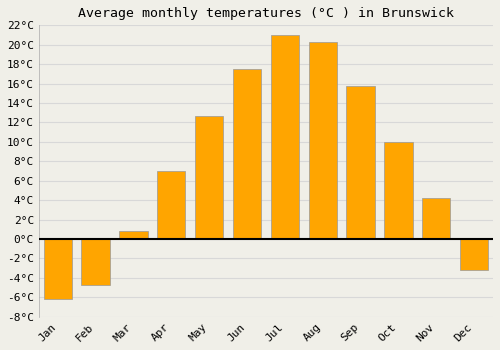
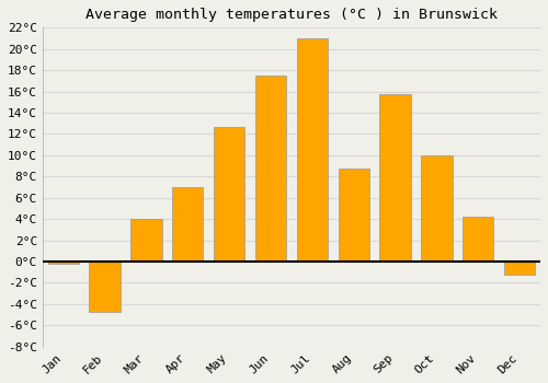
Jan: -6.2°C -> -0.2°C
Mar: 0.8°C -> 4.0°C
Aug: 20.3°C -> 8.8°C
Dec: -3.2°C -> -1.2°C
